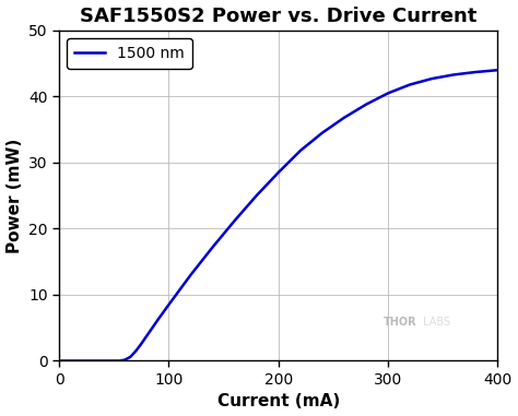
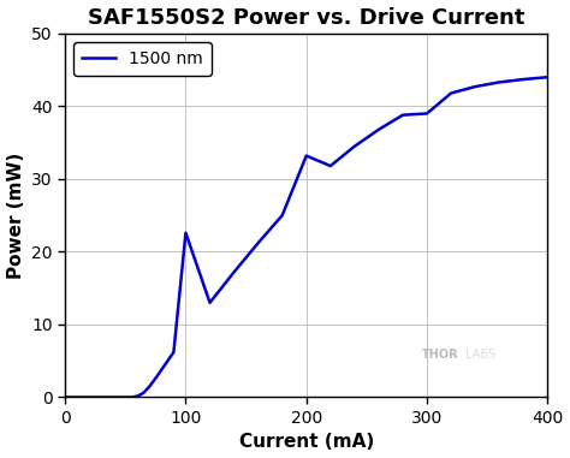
100: 8.5 -> 22.6
200: 28.5 -> 33.2
300: 40.5 -> 39.0
